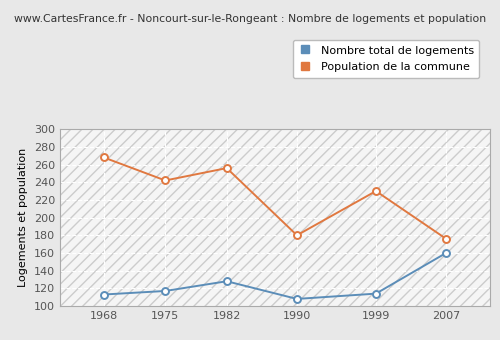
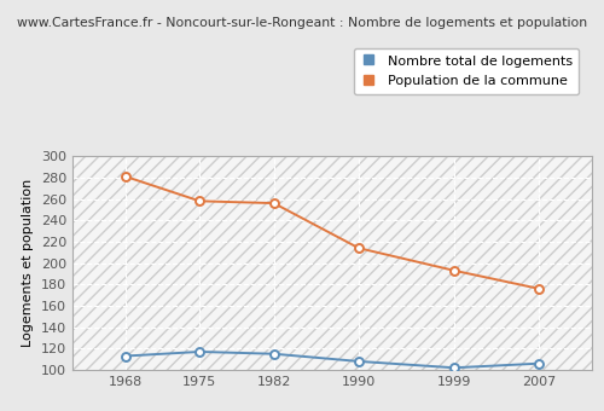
Population de la commune/1968: 268 -> 281
Population de la commune/1975: 242 -> 258
Nombre total de logements/1982: 128 -> 115
Population de la commune/1990: 180 -> 214
Nombre total de logements/1999: 114 -> 102
Population de la commune/1999: 230 -> 193
Nombre total de logements/2007: 160 -> 106
